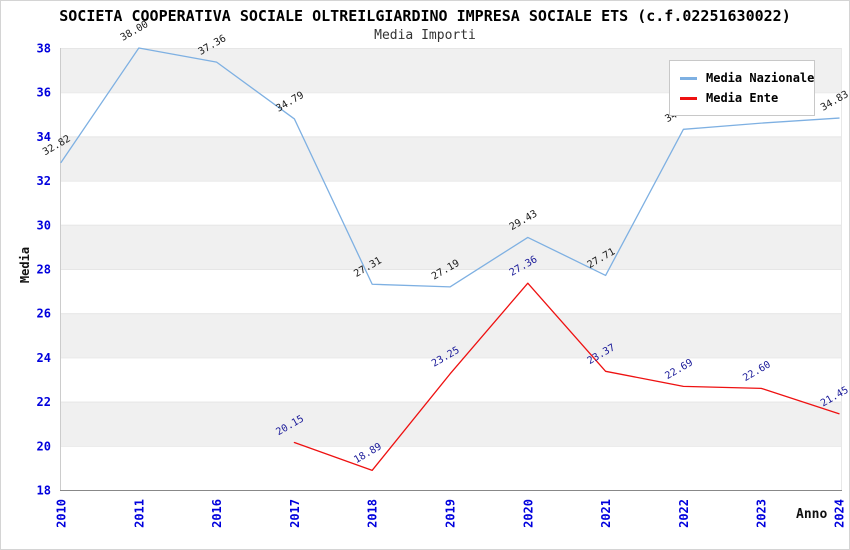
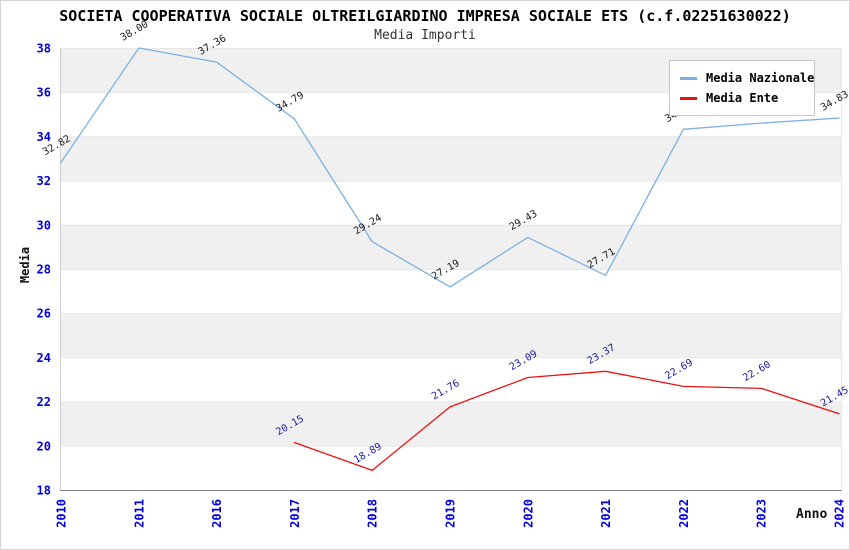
Media Nazionale/2018: 27.31 -> 29.24
Media Ente/2019: 23.25 -> 21.76
Media Ente/2020: 27.36 -> 23.09
